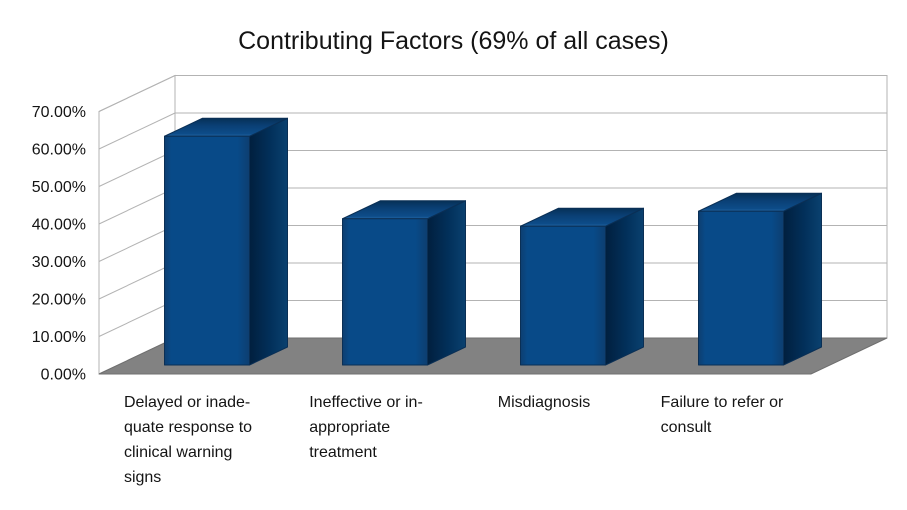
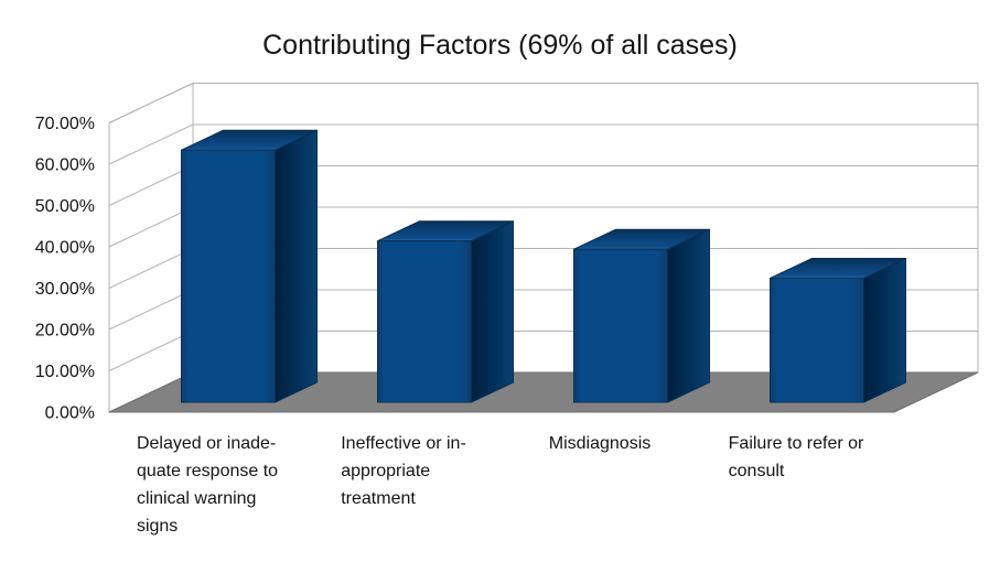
Failure to refer or consult: 41% -> 30%
